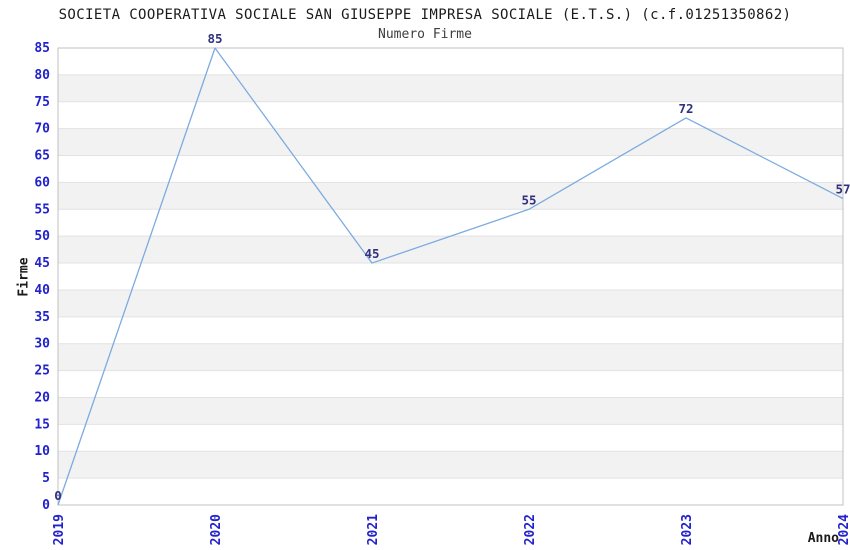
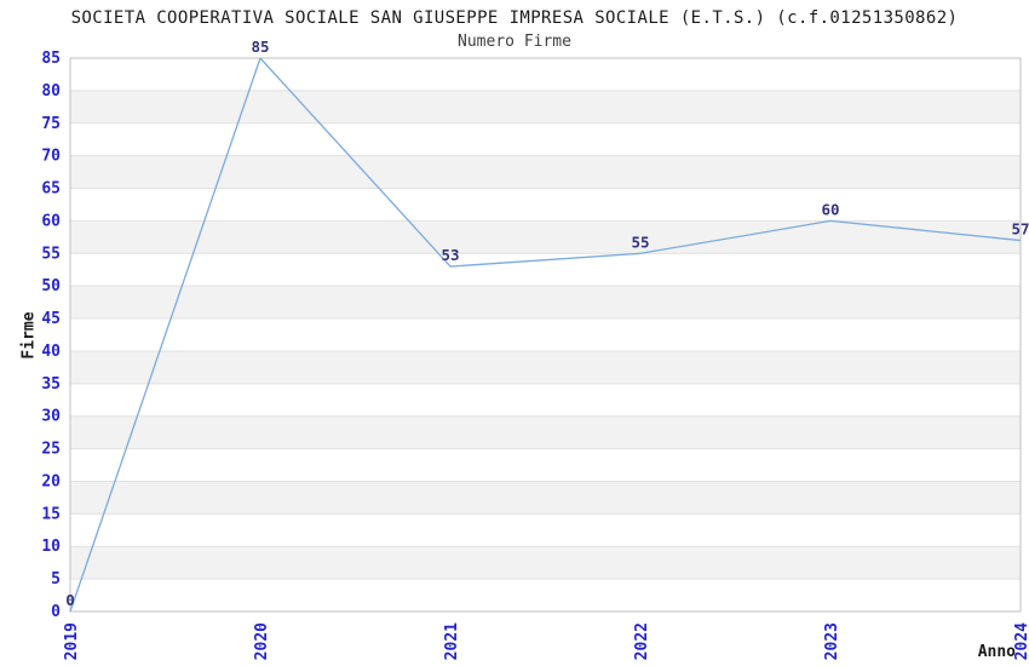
2021: 45 -> 53
2023: 72 -> 60
